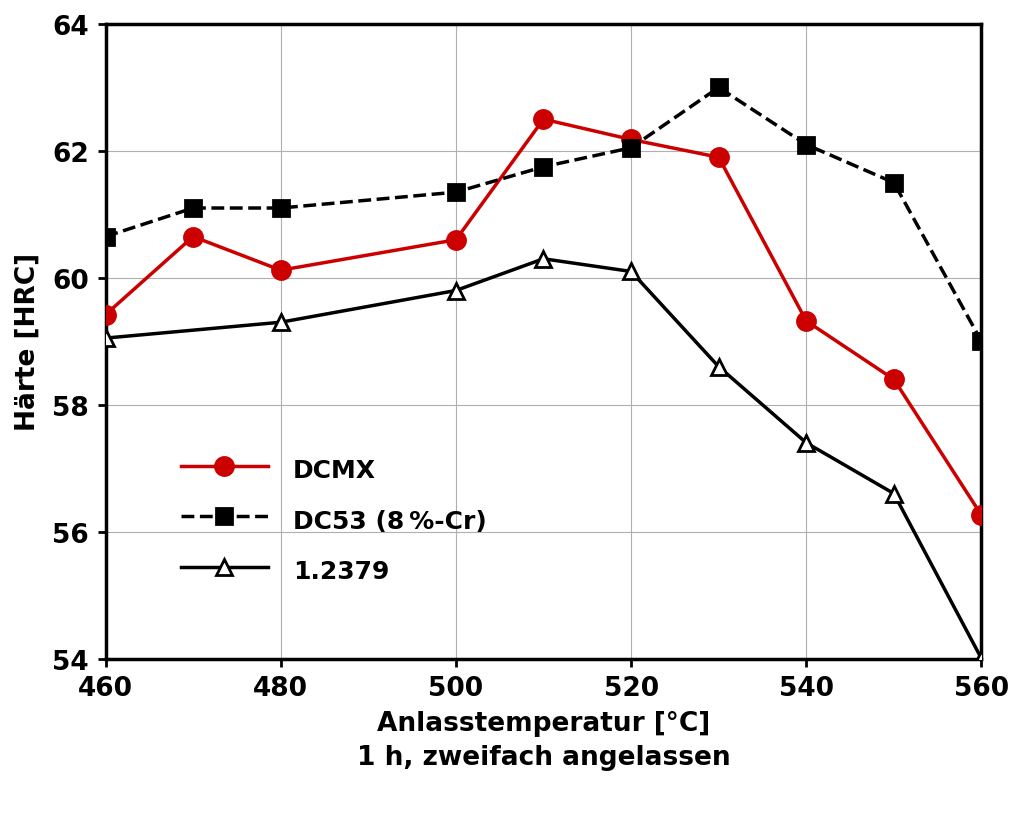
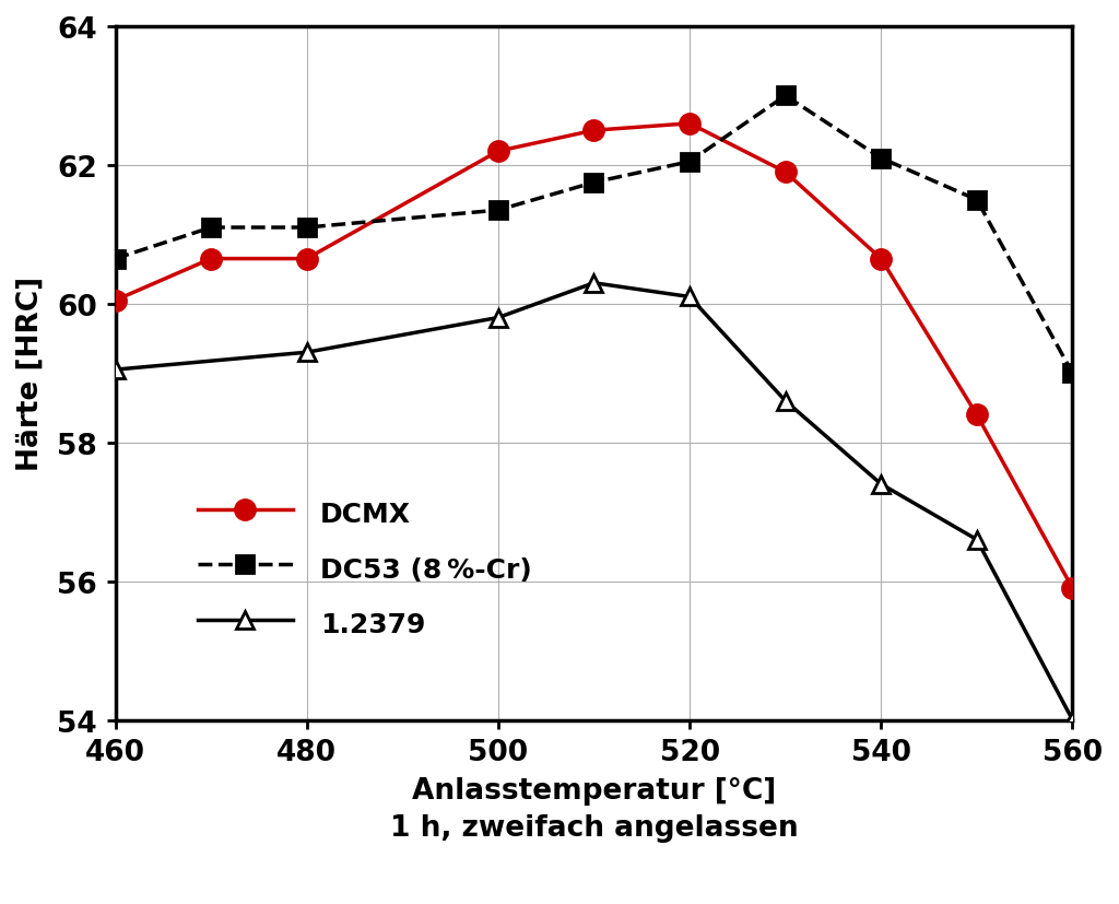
DCMX/460: 59.42 -> 60.05
DCMX/480: 60.12 -> 60.65
DCMX/500: 60.60 -> 62.20
DCMX/520: 62.18 -> 62.60
DCMX/540: 59.32 -> 60.65
DCMX/560: 56.26 -> 55.90
